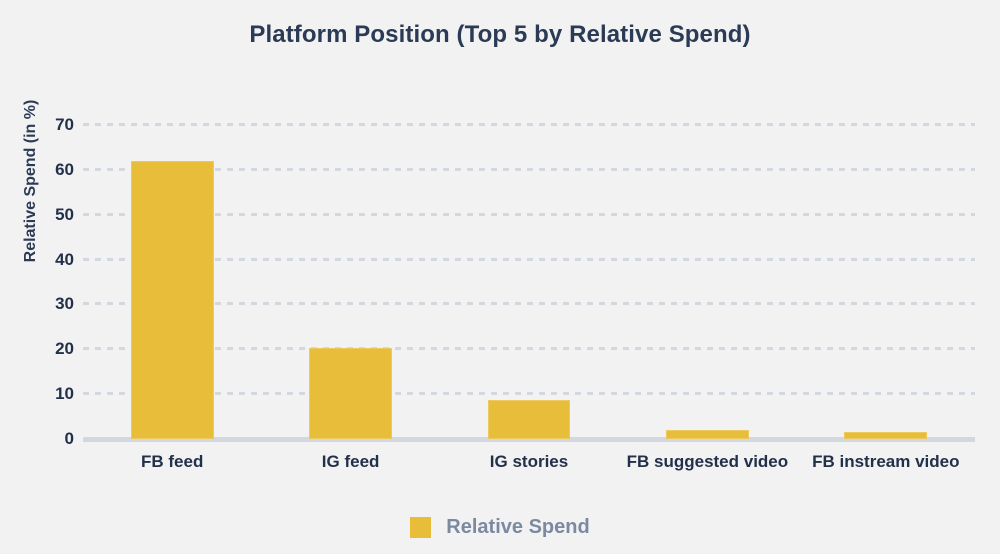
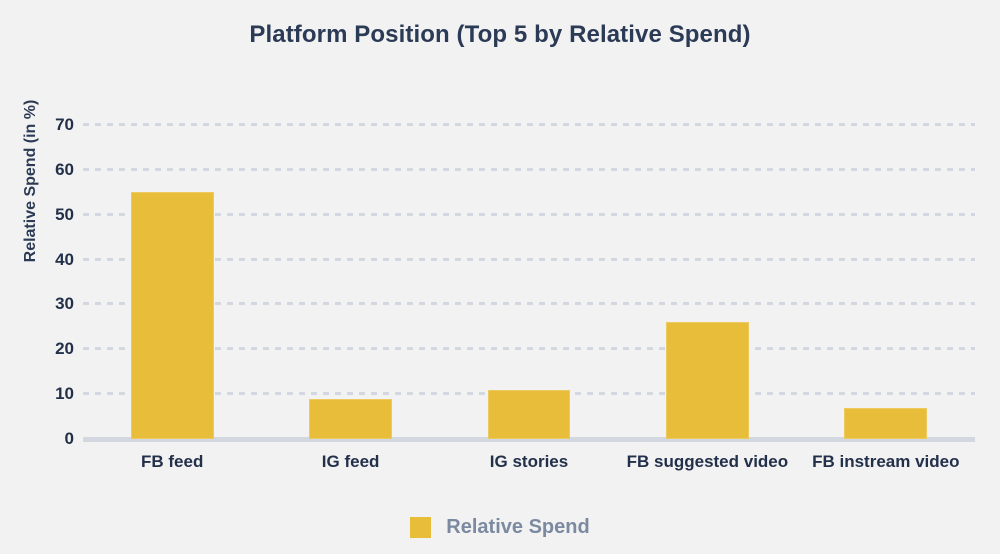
FB feed: 62 -> 55
IG feed: 20 -> 9
IG stories: 9 -> 11
FB suggested video: 2 -> 26
FB instream video: 2 -> 7
